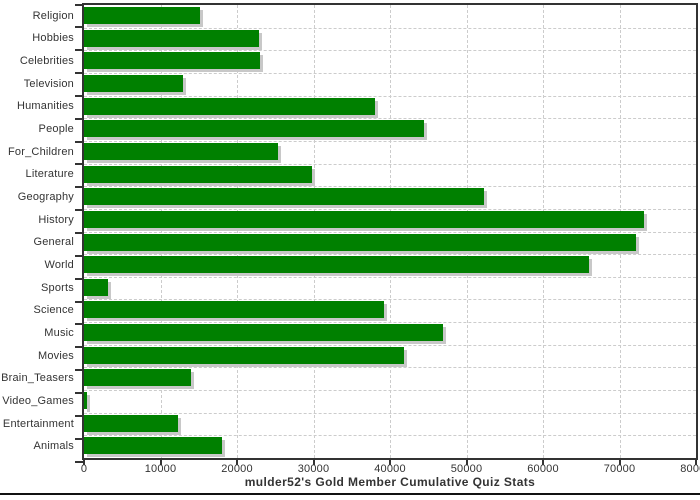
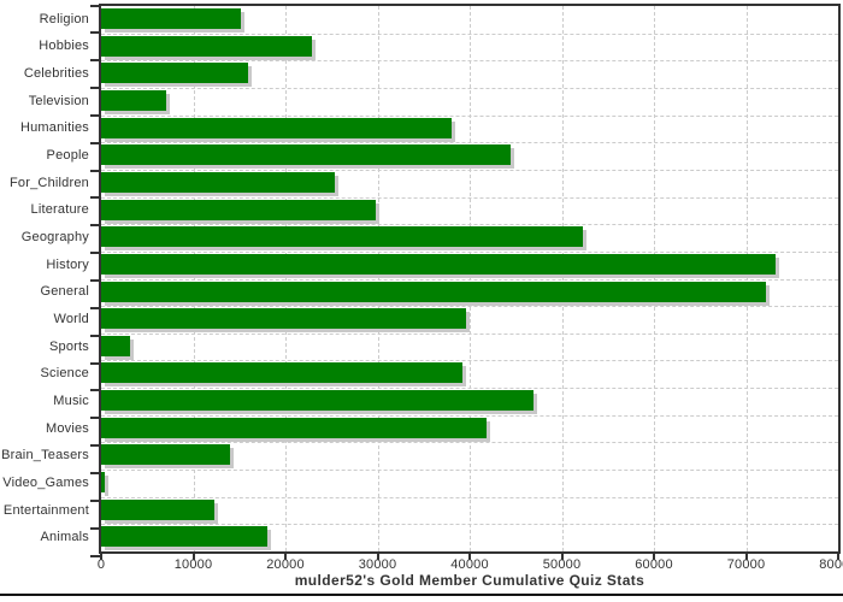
Celebrities: 23000 -> 16000
Television: 13000 -> 7000
World: 66000 -> 40000
